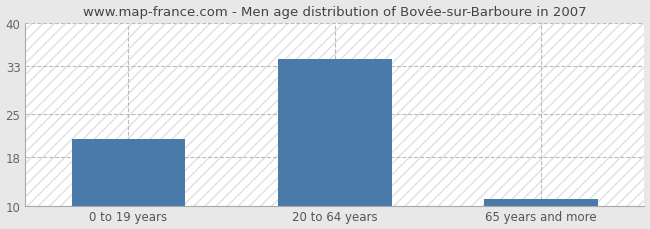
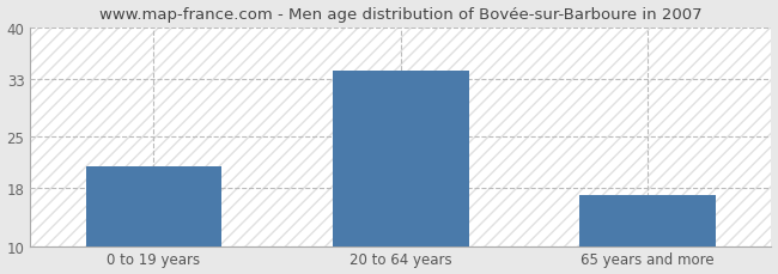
65 years and more: 11 -> 17
